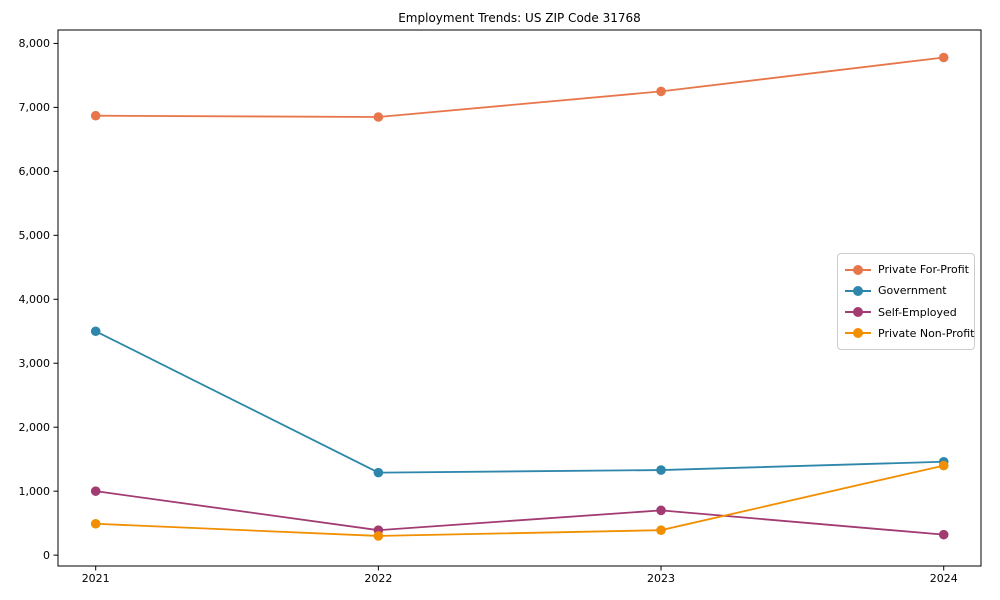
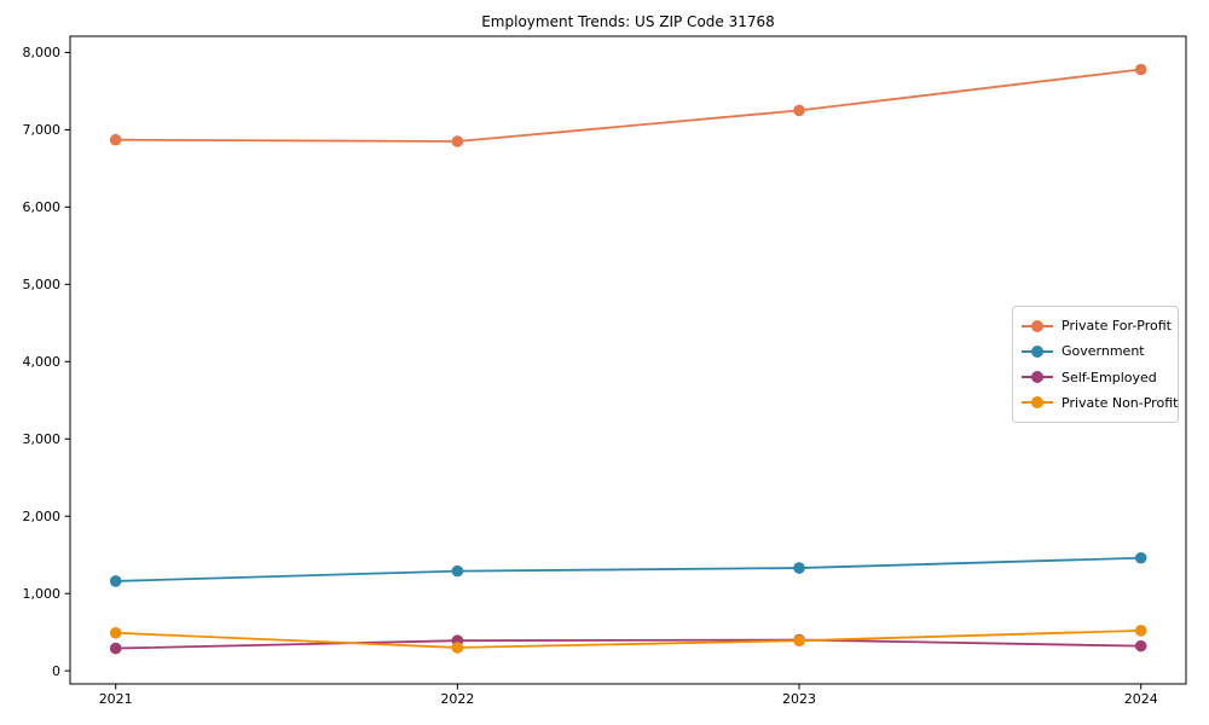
Government/2021: 3500 -> 1200
Self-Employed/2021: 1000 -> 300
Self-Employed/2023: 700 -> 400
Private Non-Profit/2024: 1400 -> 500
